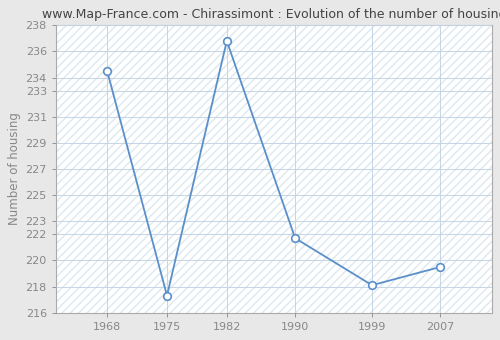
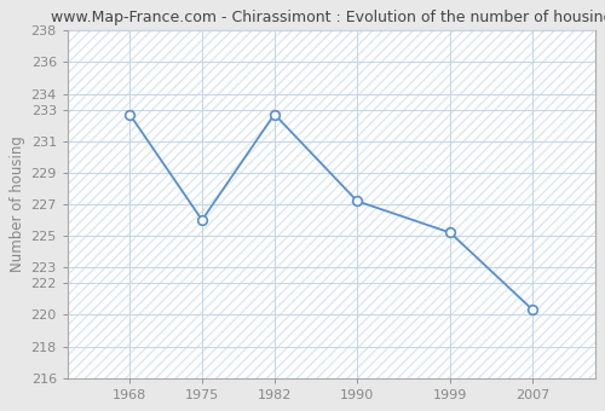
1968: 234.5 -> 232.7
1975: 217.3 -> 226.0
1982: 236.8 -> 232.7
1990: 221.7 -> 227.2
1999: 218.1 -> 225.2
2007: 219.5 -> 220.3
